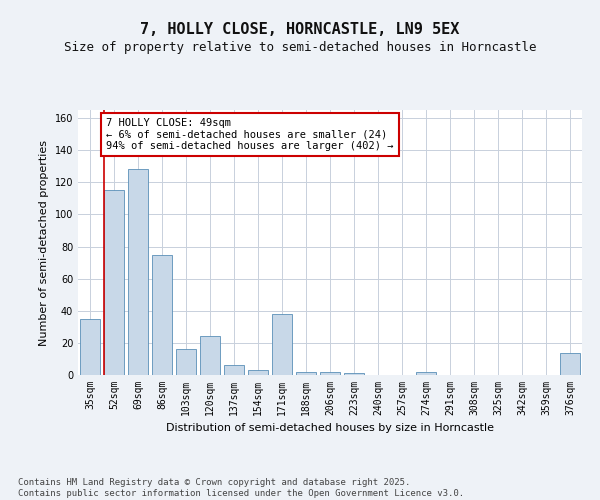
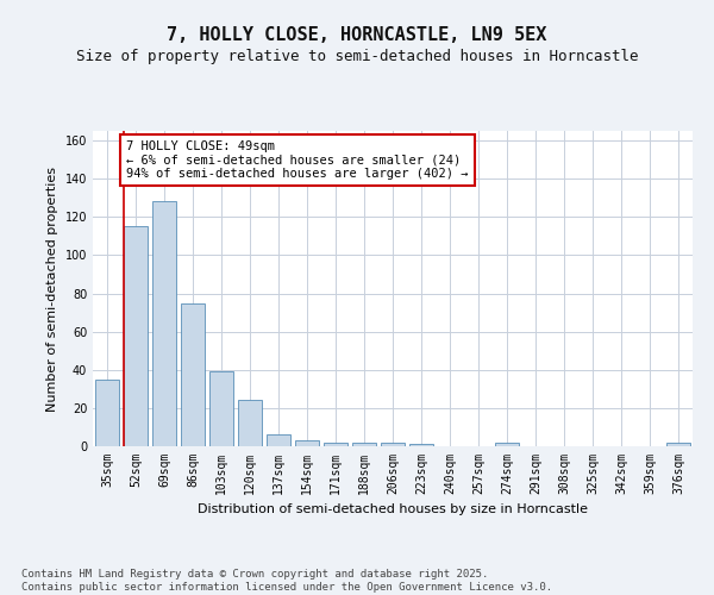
103sqm: 16 -> 39
171sqm: 38 -> 2
376sqm: 14 -> 2
